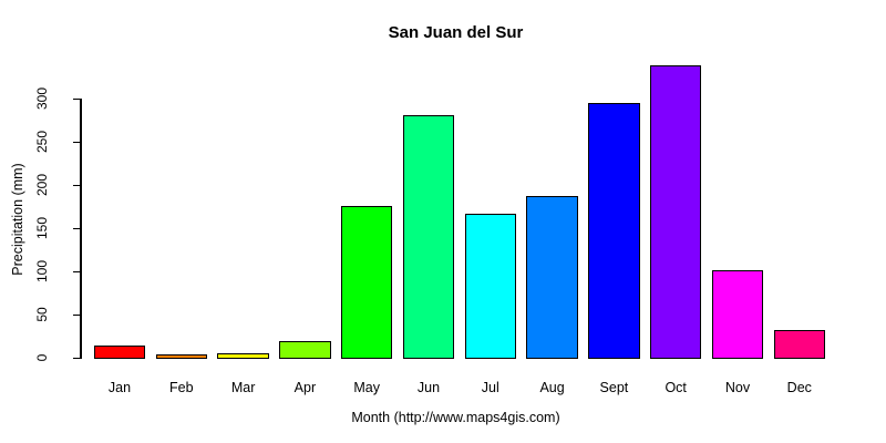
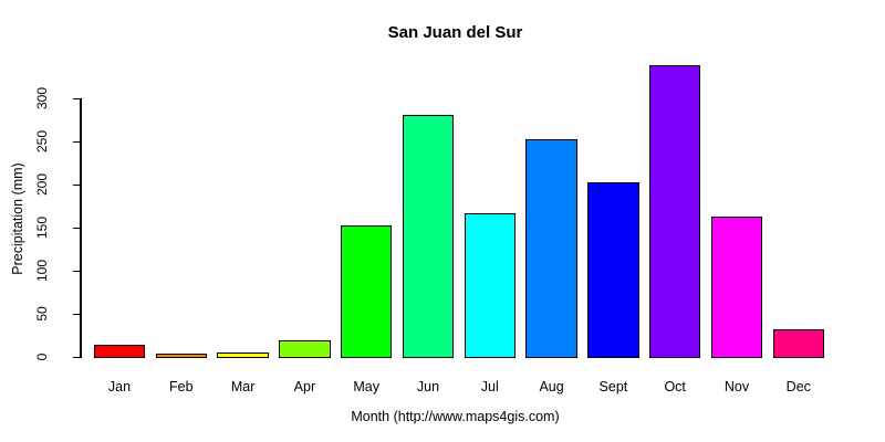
May: 170 -> 150
Aug: 180 -> 250
Sept: 290 -> 200
Nov: 100 -> 160
